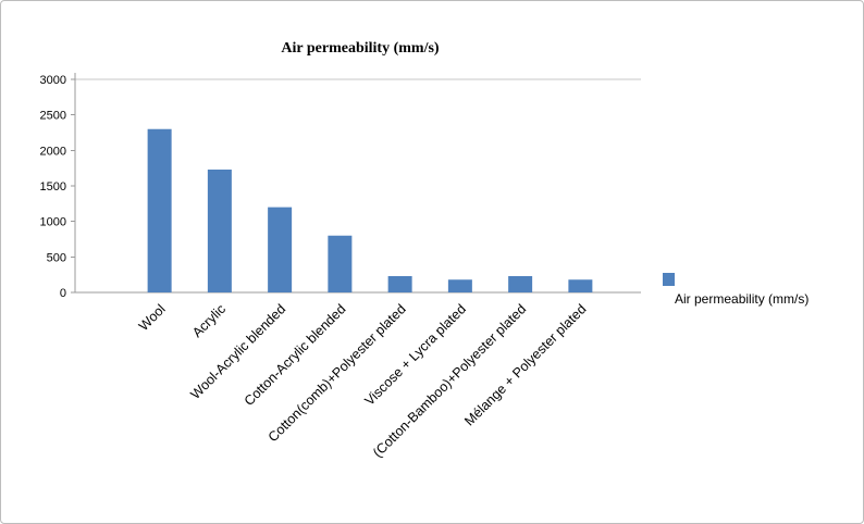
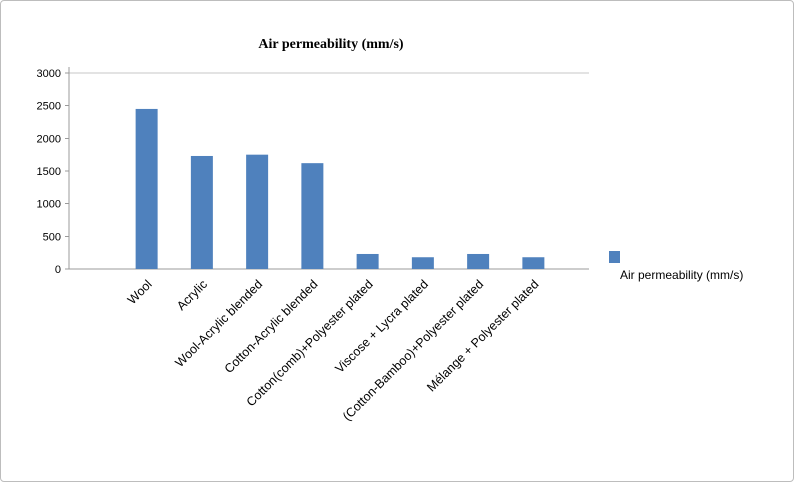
Wool: 2300 -> 2400
Wool-Acrylic blended: 1200 -> 1800
Cotton-Acrylic blended: 800 -> 1600
